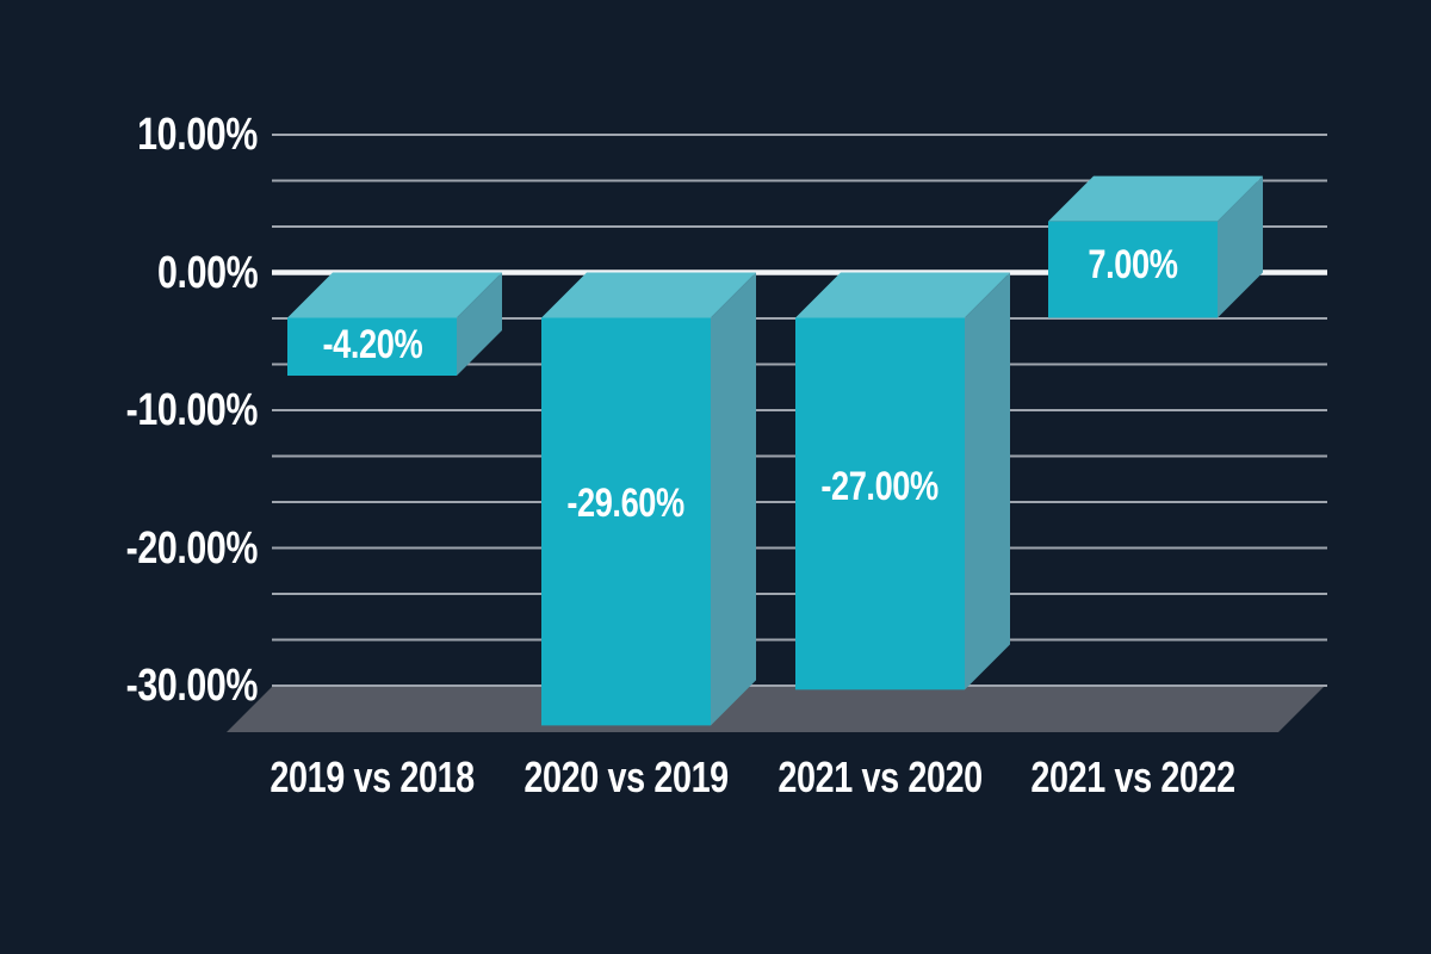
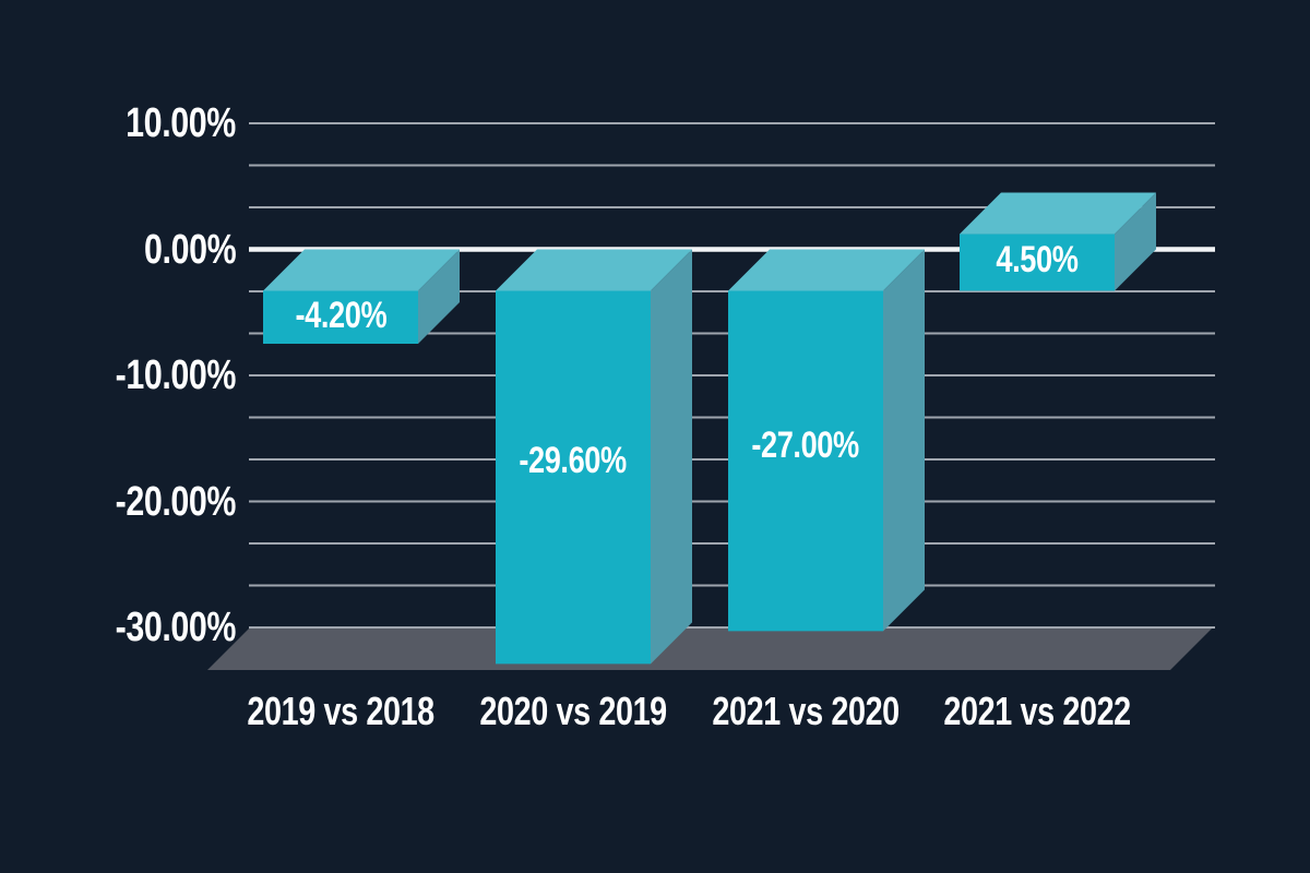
2021 vs 2022: 7.00% -> 4.50%
